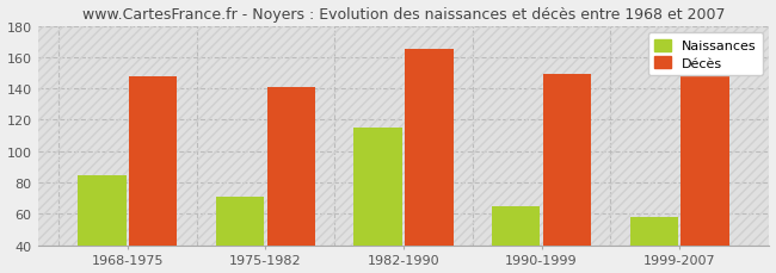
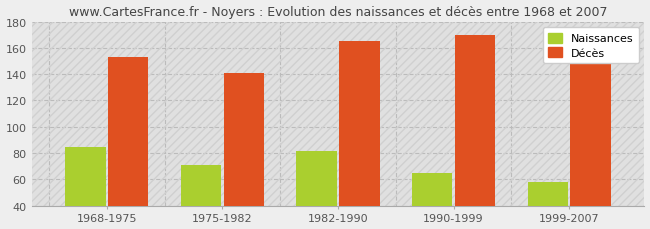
Décès/1968-1975: 148 -> 153
Naissances/1982-1990: 115 -> 82
Décès/1990-1999: 149 -> 170
